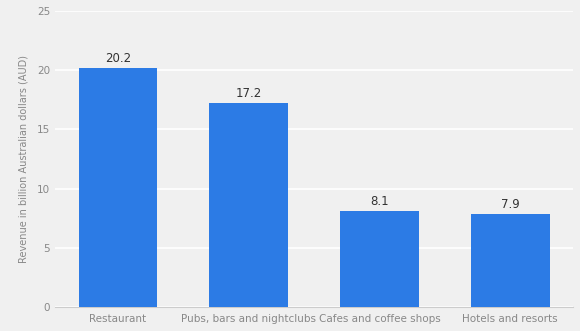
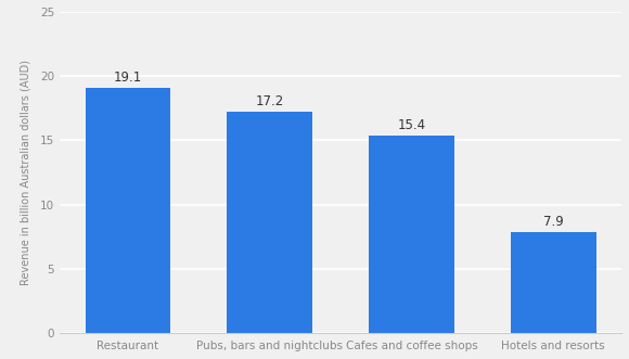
Restaurant: 20.2 -> 19.1
Cafes and coffee shops: 8.1 -> 15.4
